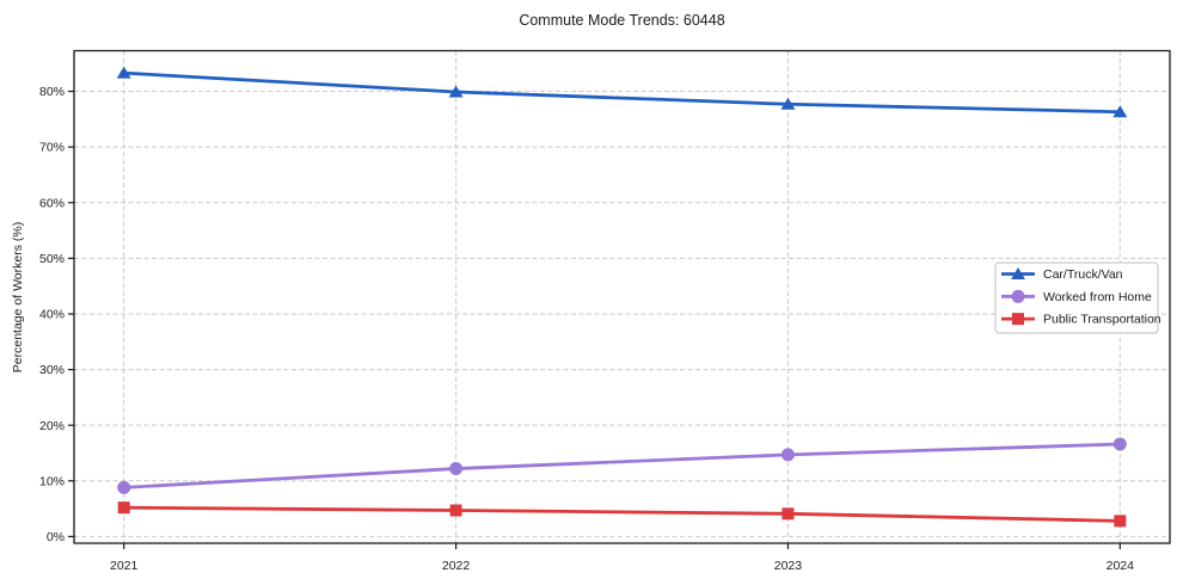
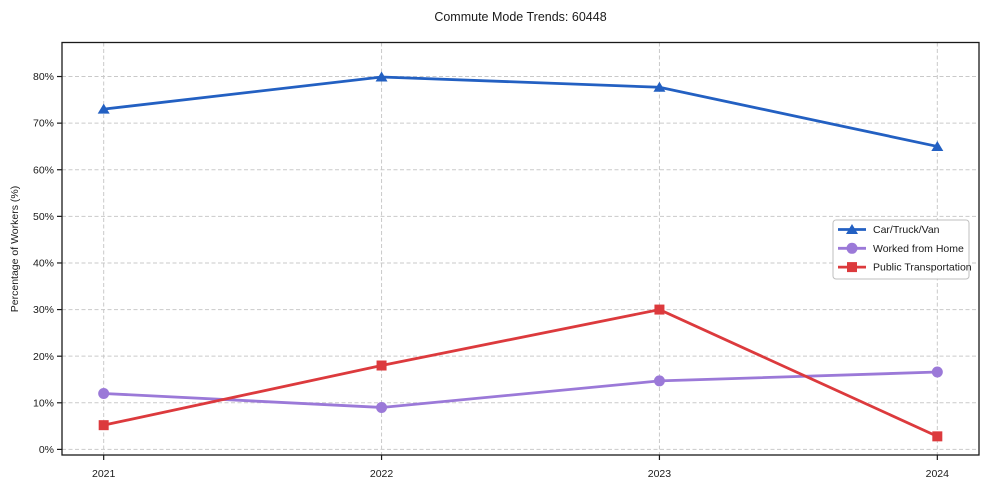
Car/Truck/Van/2021: 83% -> 73%
Worked from Home/2021: 9% -> 12%
Worked from Home/2022: 12% -> 9%
Public Transportation/2022: 5% -> 18%
Public Transportation/2023: 4% -> 30%
Car/Truck/Van/2024: 76% -> 65%
